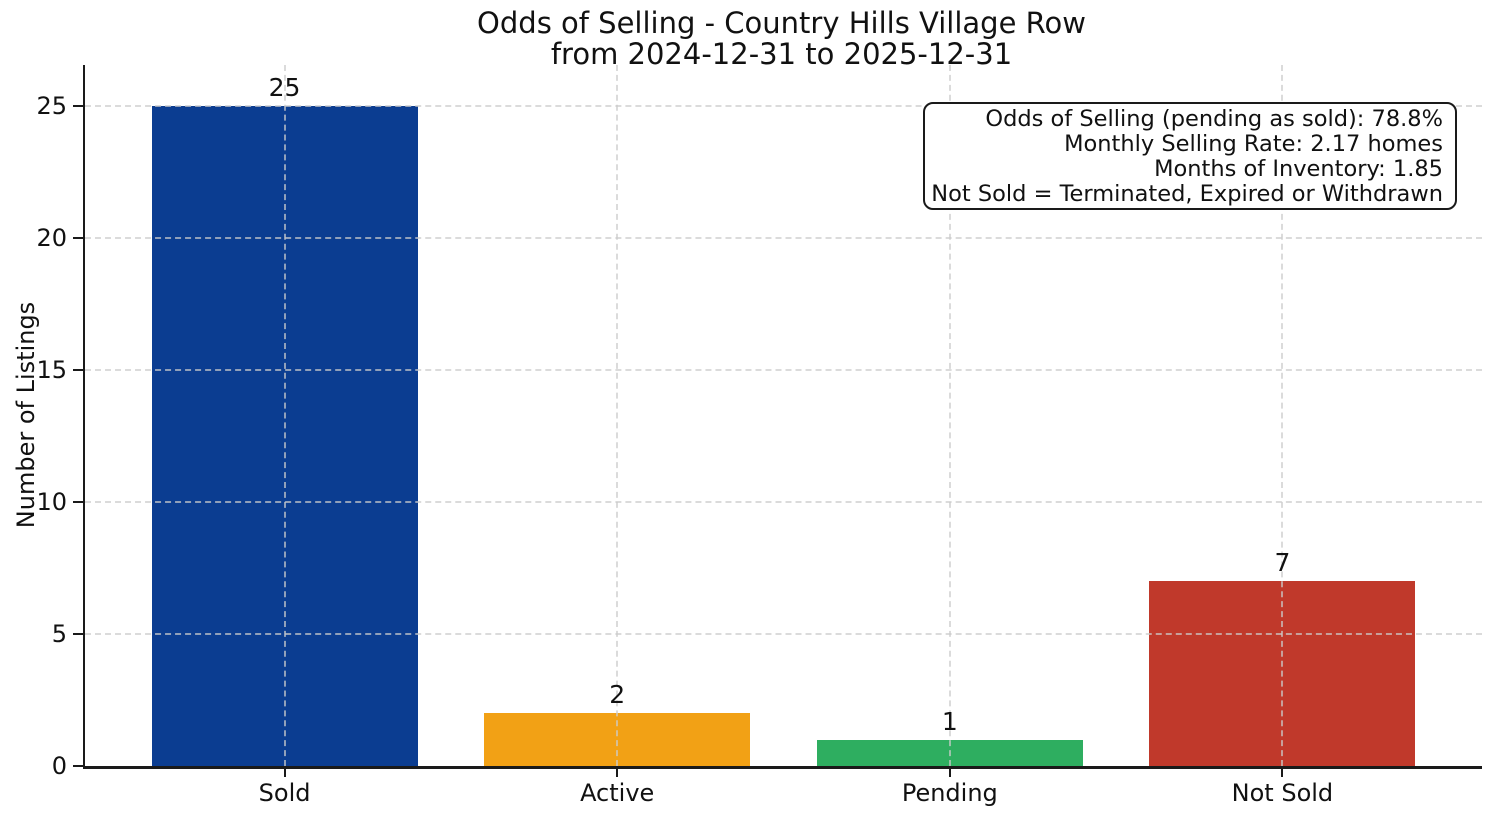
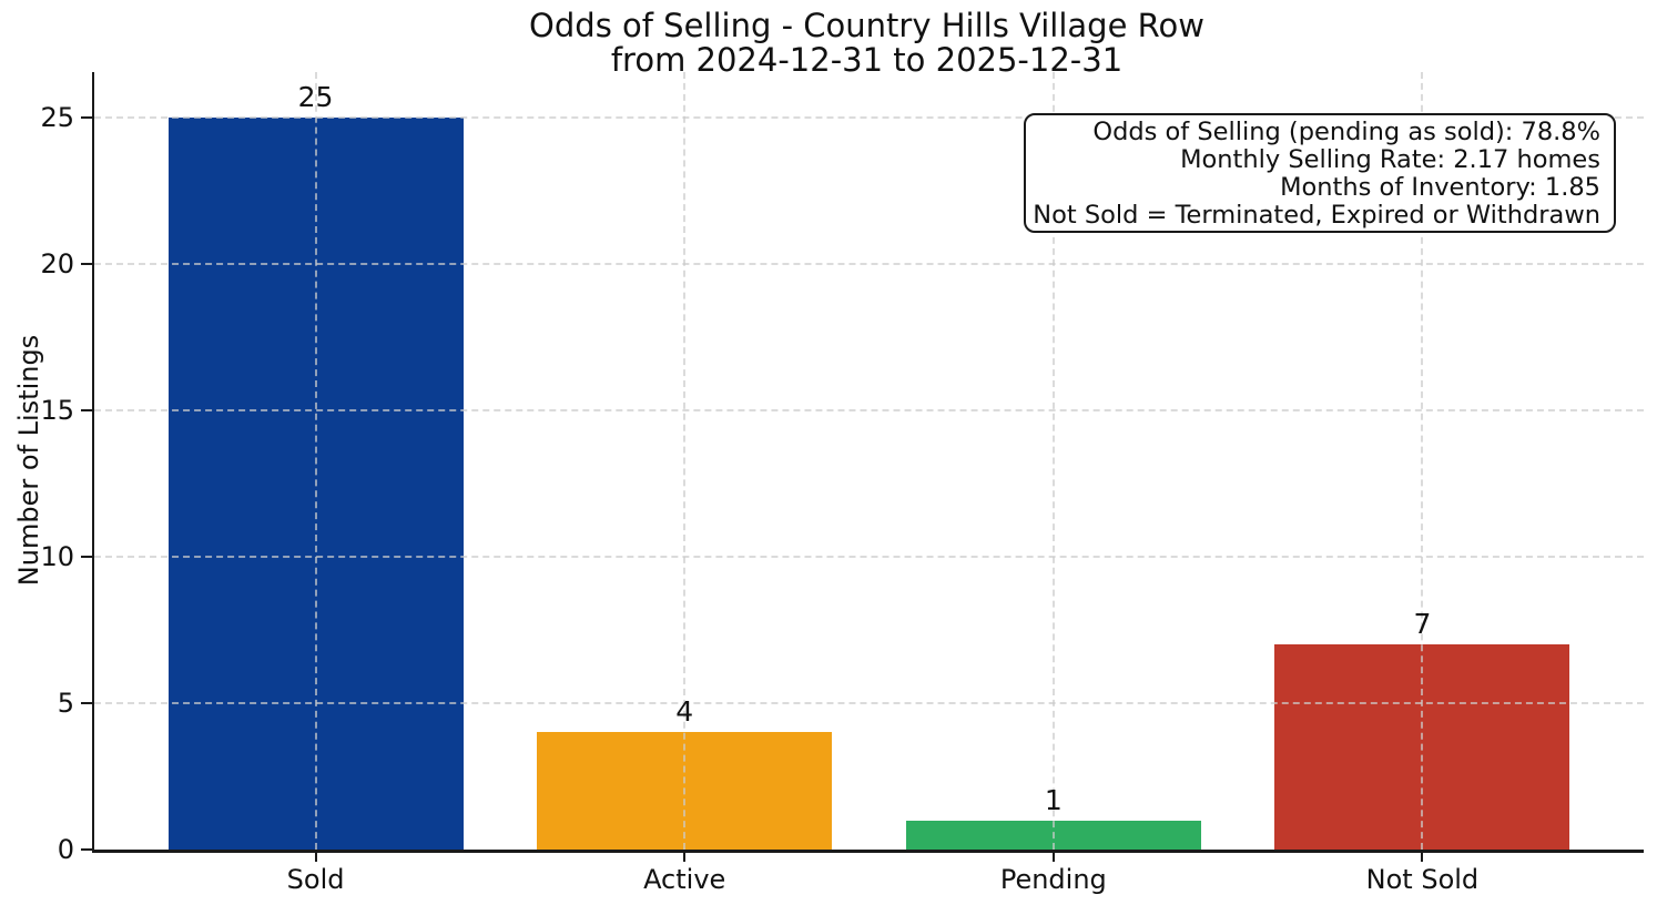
Active: 2 -> 4
